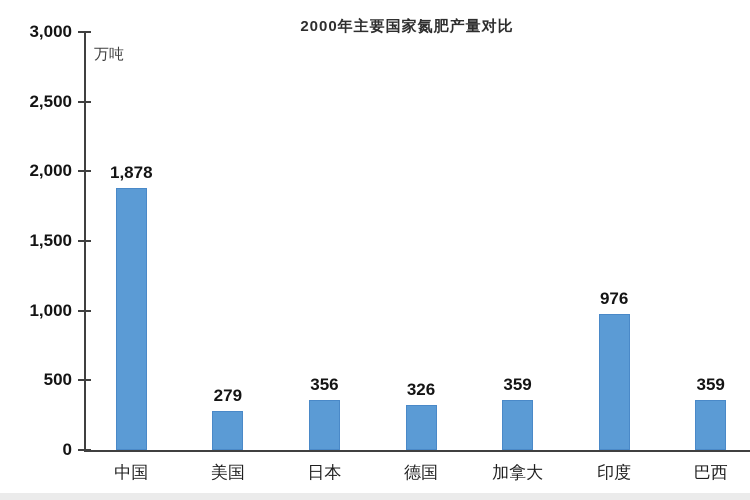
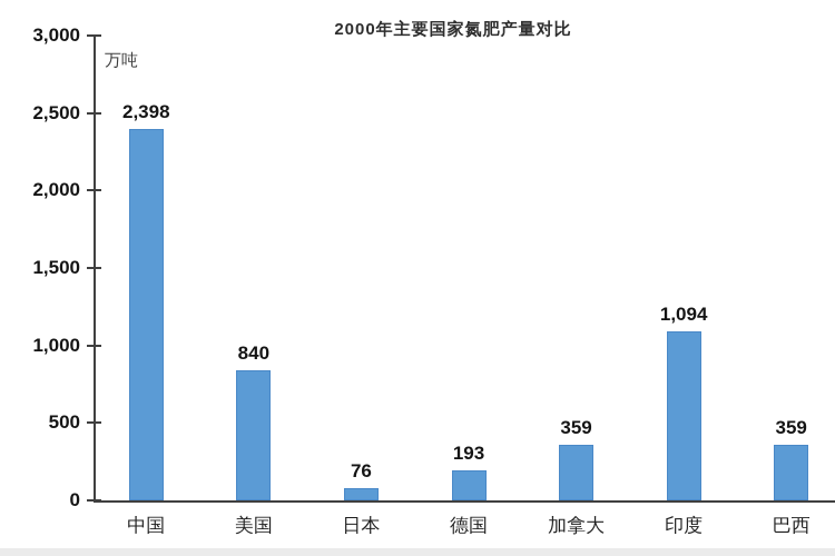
中国: 1,878 -> 2,398
美国: 279 -> 840
日本: 356 -> 76
德国: 326 -> 193
印度: 976 -> 1,094
